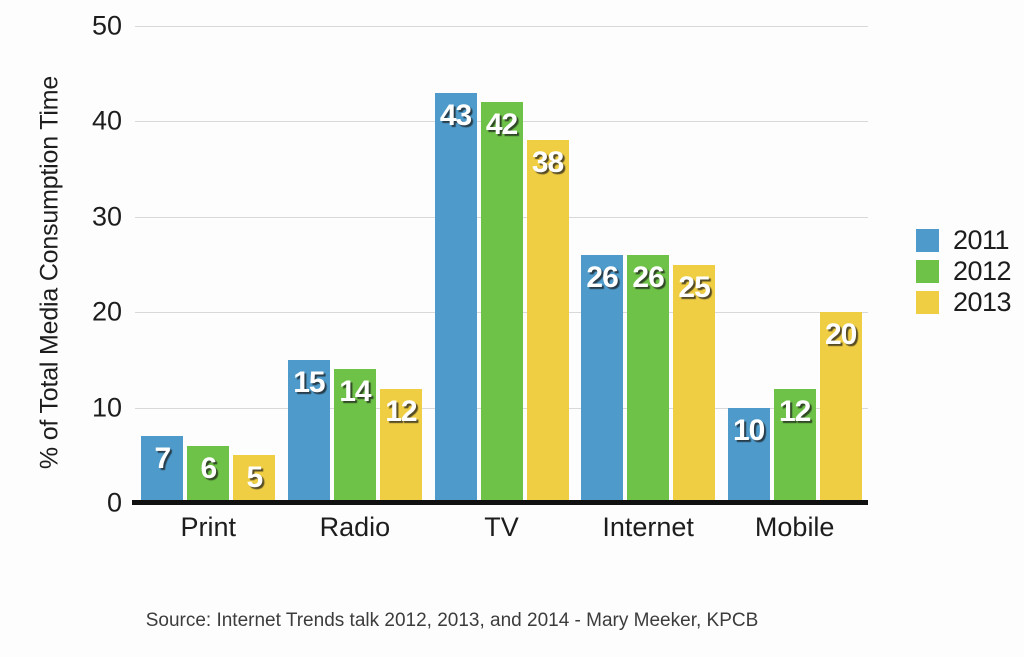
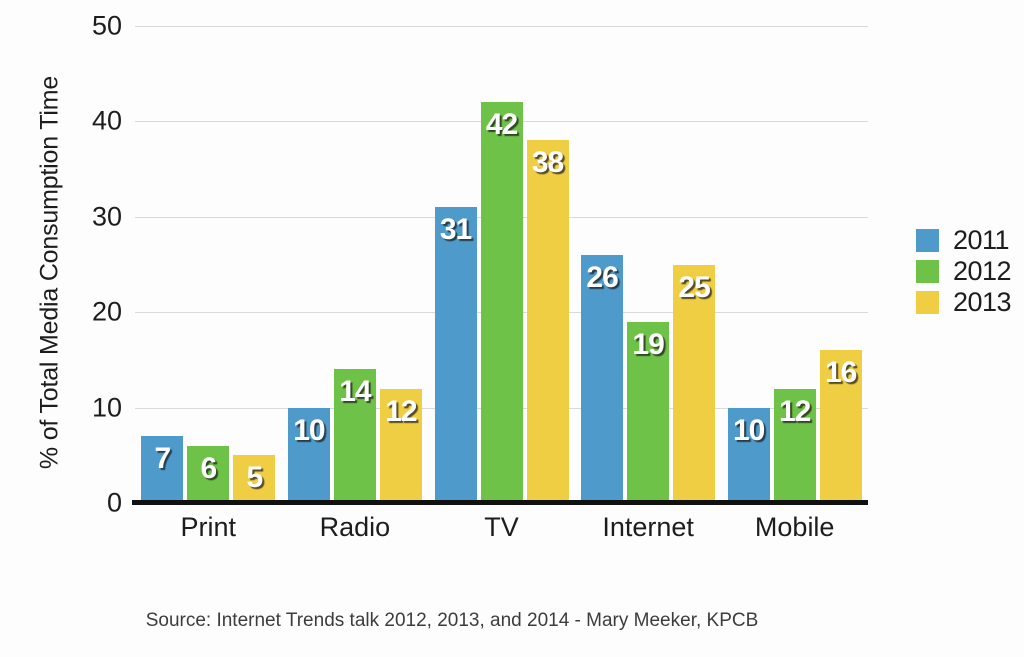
2011/Radio: 15 -> 10
2011/TV: 43 -> 31
2012/Internet: 26 -> 19
2013/Mobile: 20 -> 16
